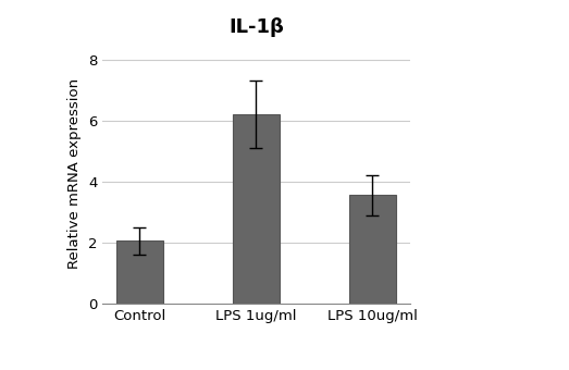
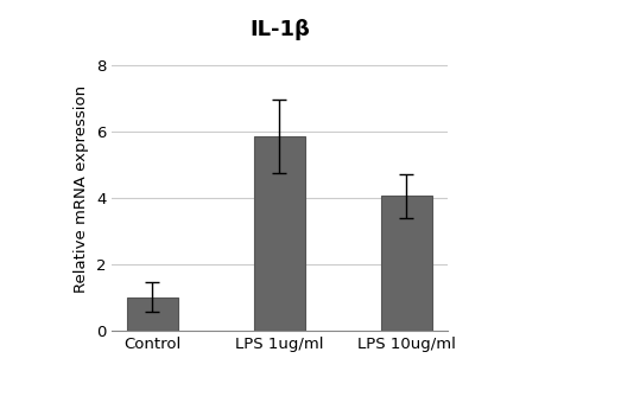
Control: 2.05 -> 1.00
LPS 1ug/ml: 6.20 -> 5.85
LPS 10ug/ml: 3.55 -> 4.05
